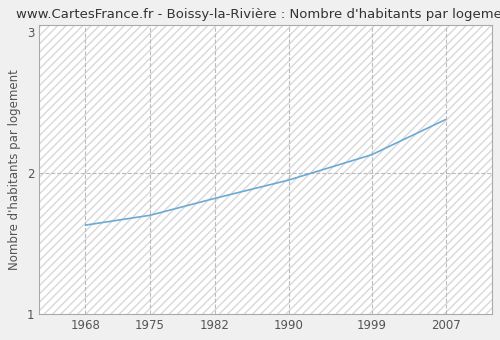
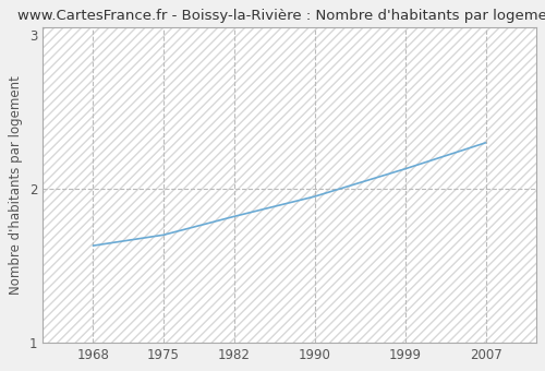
2007: 2.38 -> 2.30
